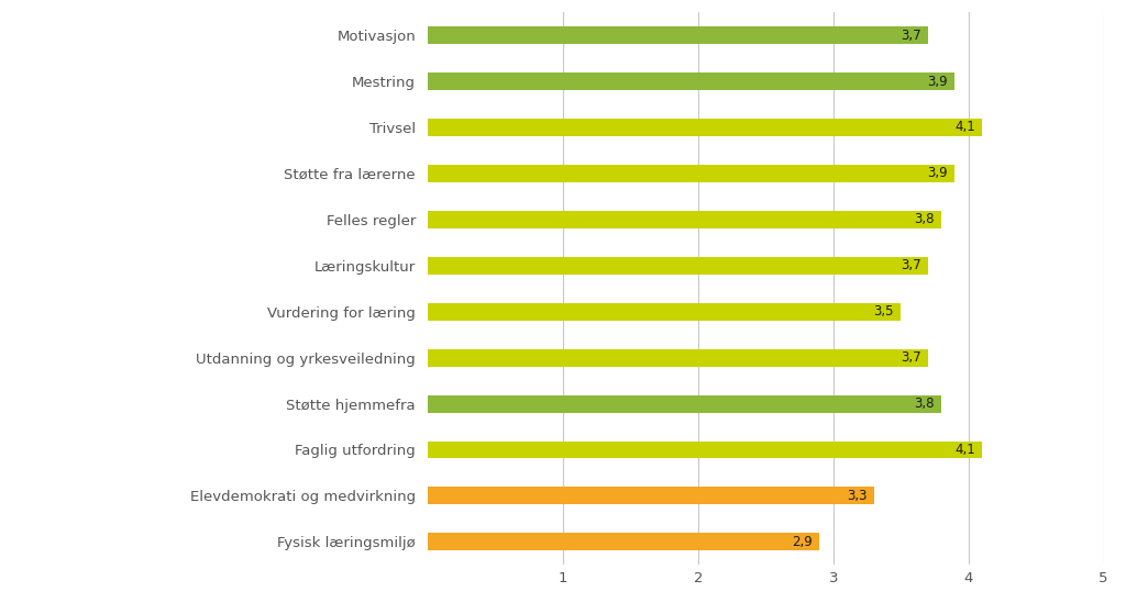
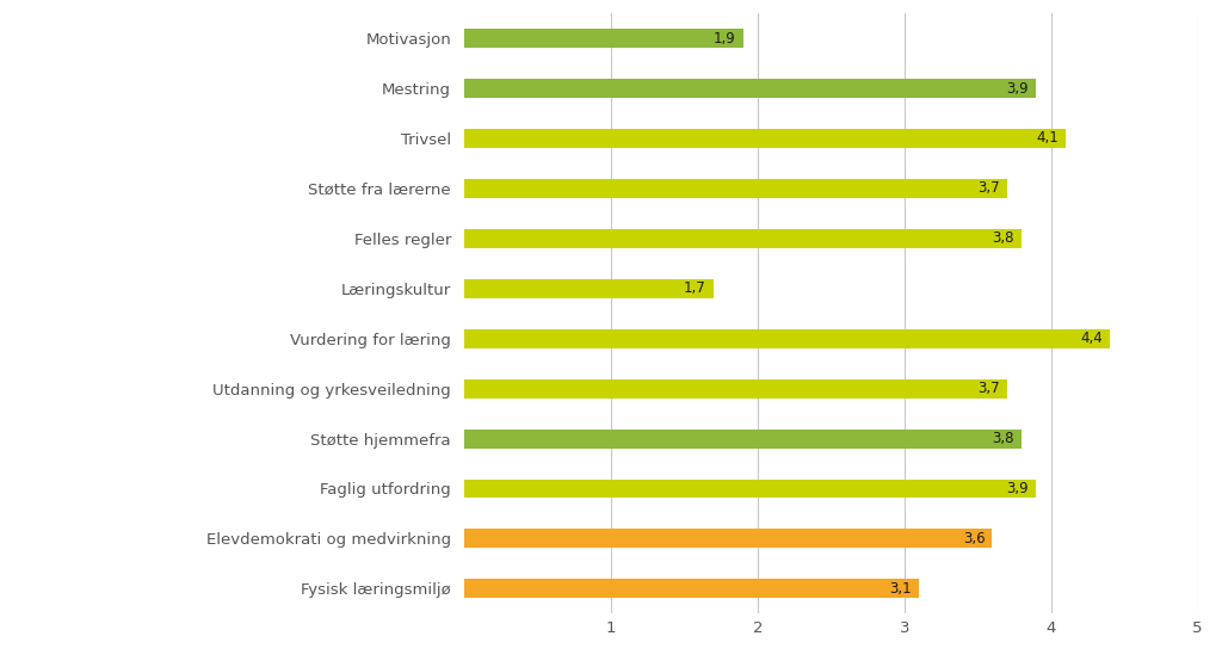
Motivasjon: 3,7 -> 1,9
Støtte fra lærerne: 3,9 -> 3,7
Læringskultur: 3,7 -> 1,7
Vurdering for læring: 3,5 -> 4,4
Faglig utfordring: 4,1 -> 3,9
Elevdemokrati og medvirkning: 3,3 -> 3,6
Fysisk læringsmiljø: 2,9 -> 3,1
